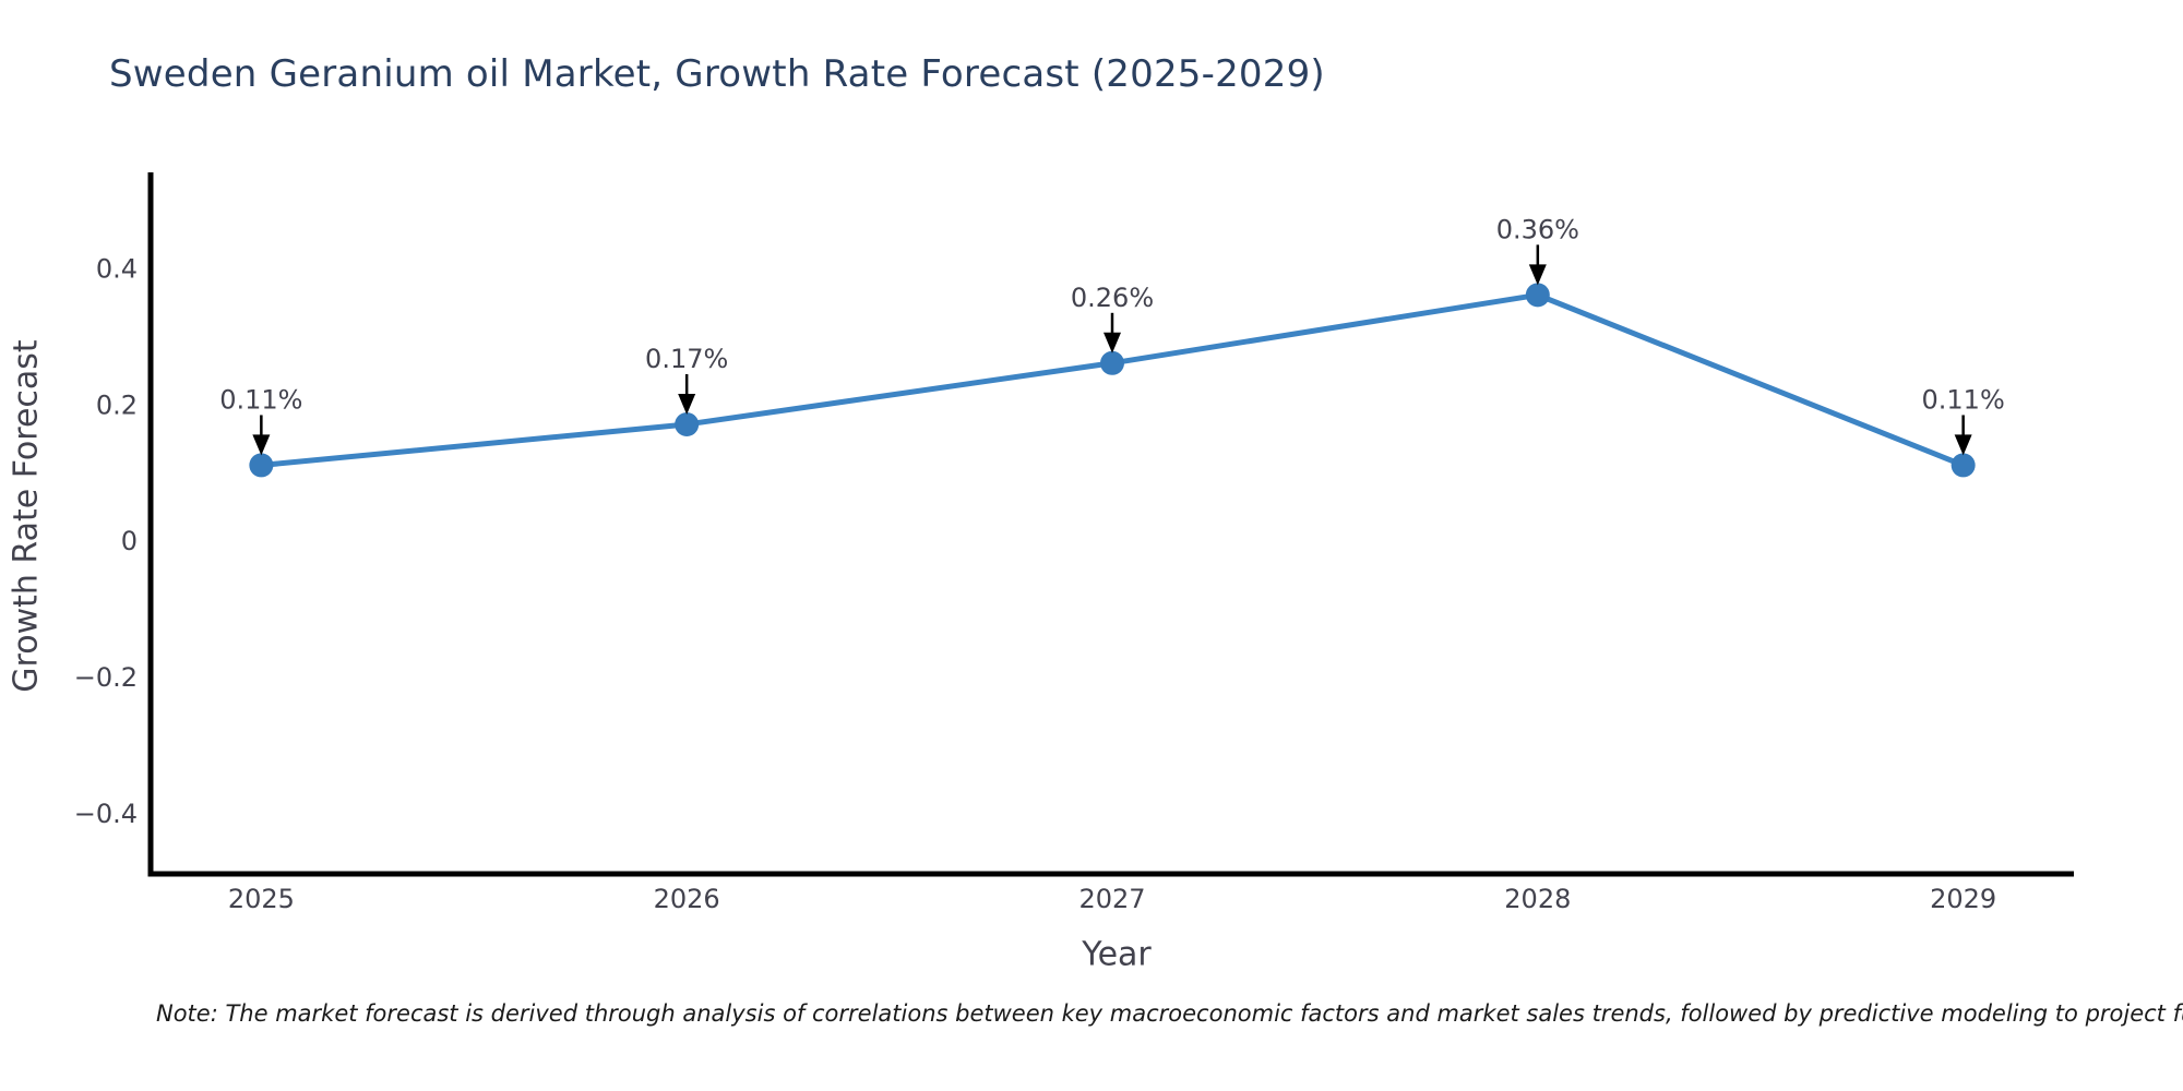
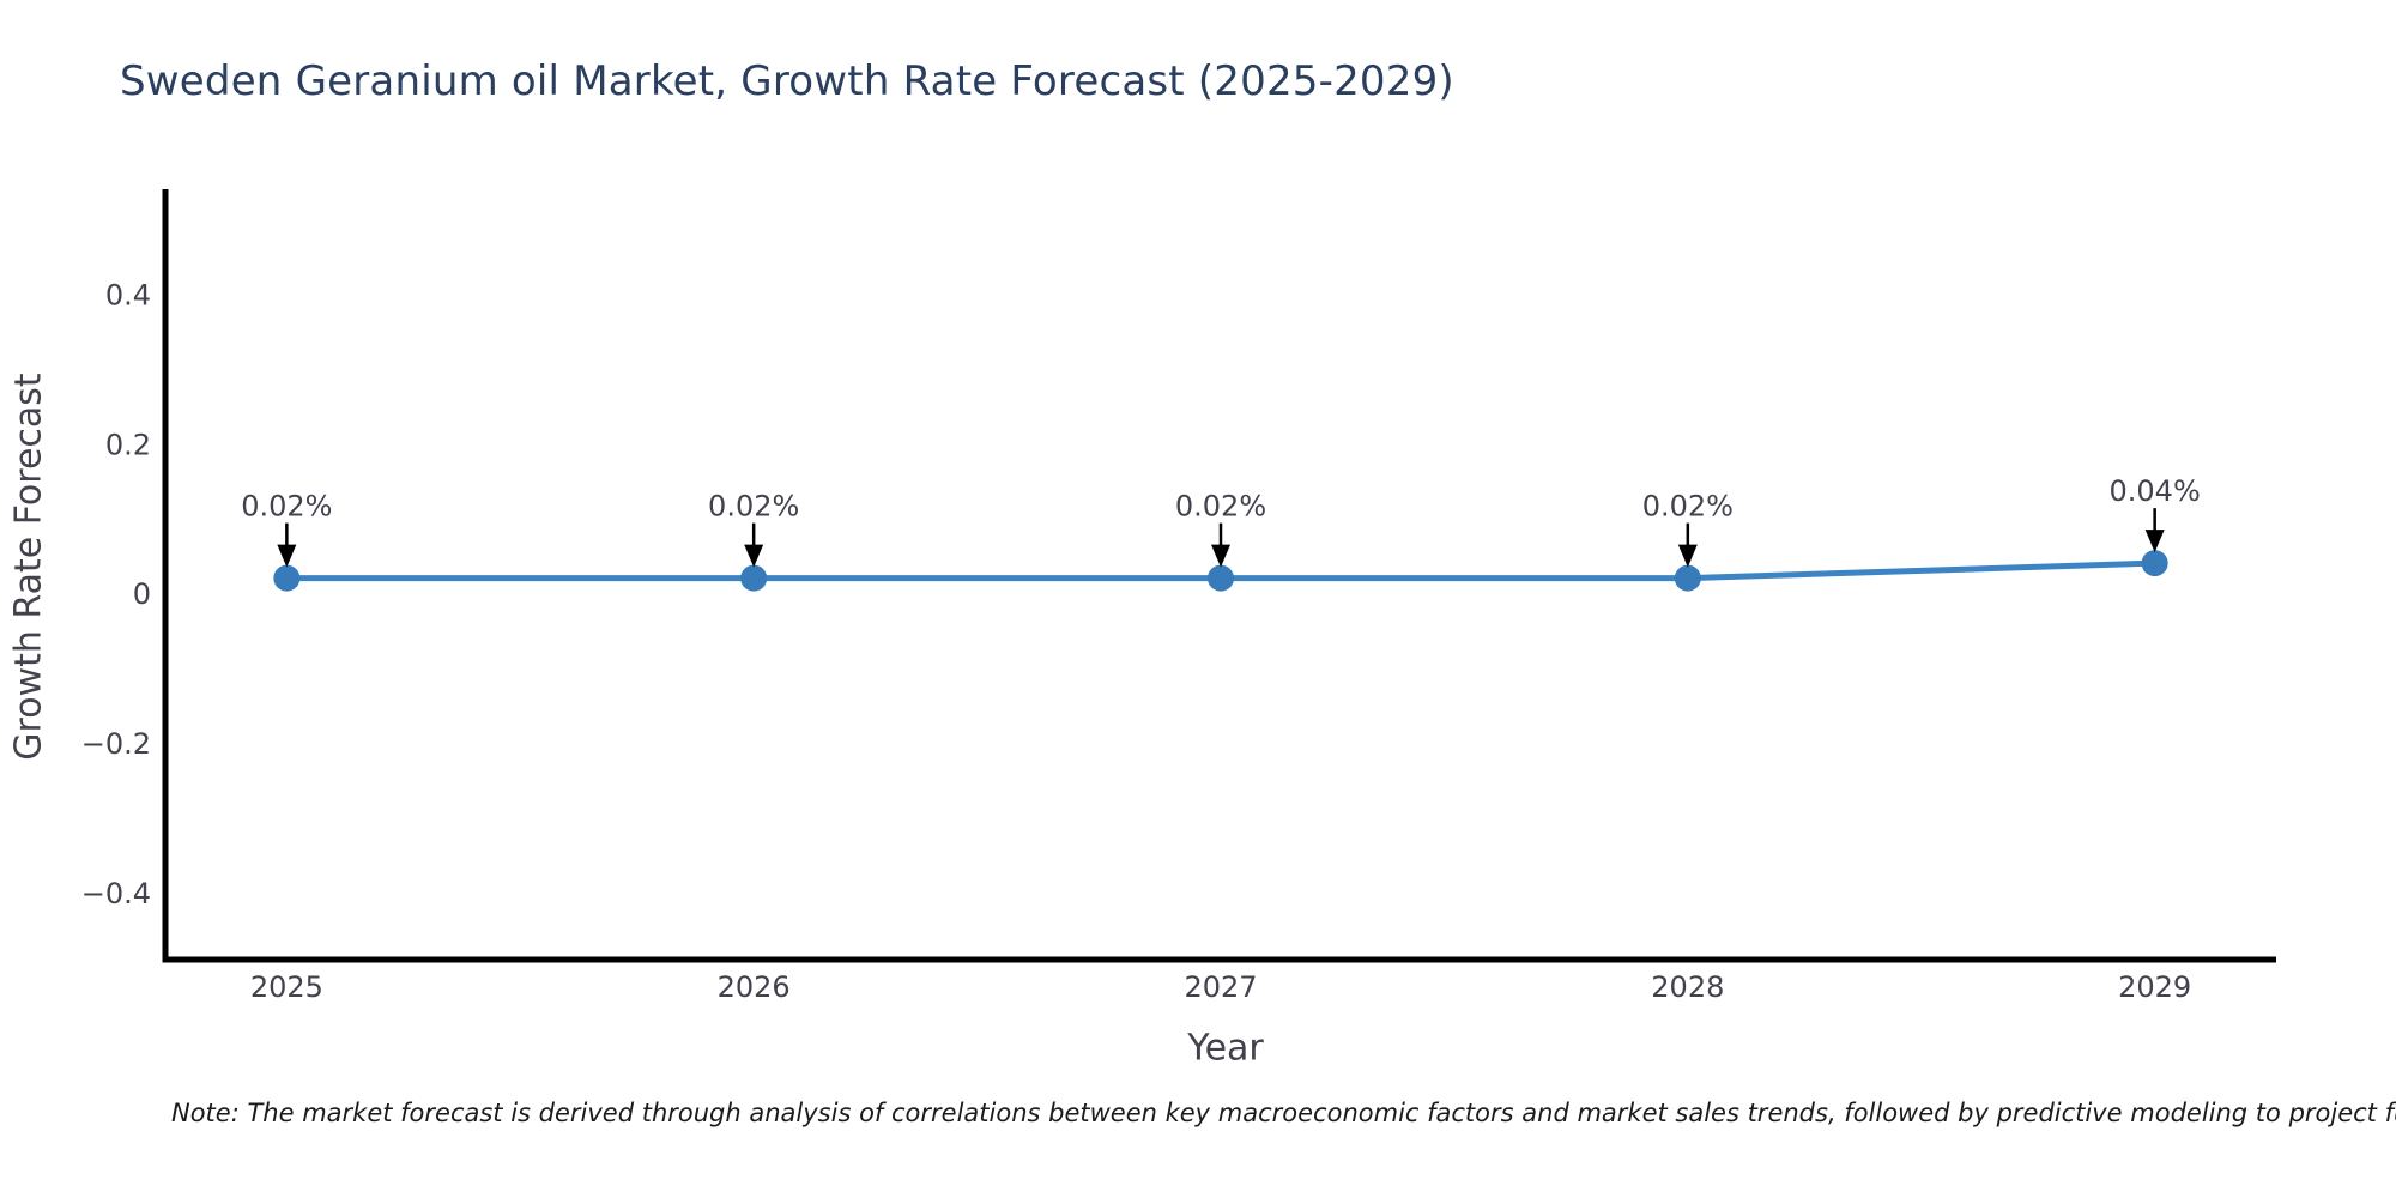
2025: 0.11% -> 0.02%
2026: 0.17% -> 0.02%
2027: 0.26% -> 0.02%
2028: 0.36% -> 0.02%
2029: 0.11% -> 0.04%
